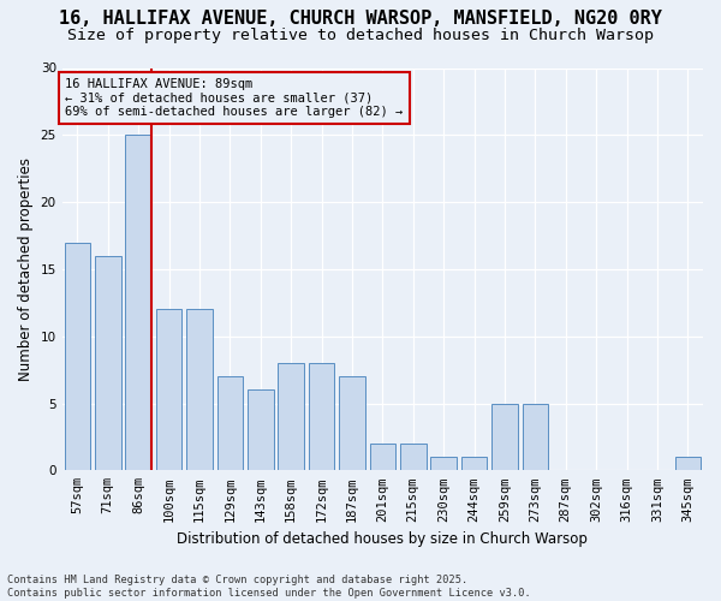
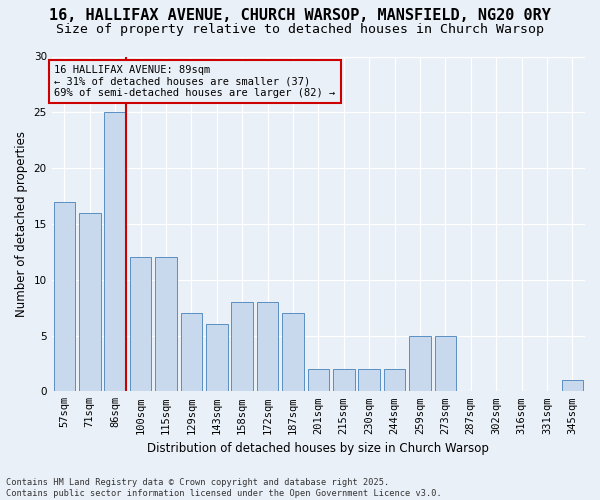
230sqm: 1 -> 2
244sqm: 1 -> 2
